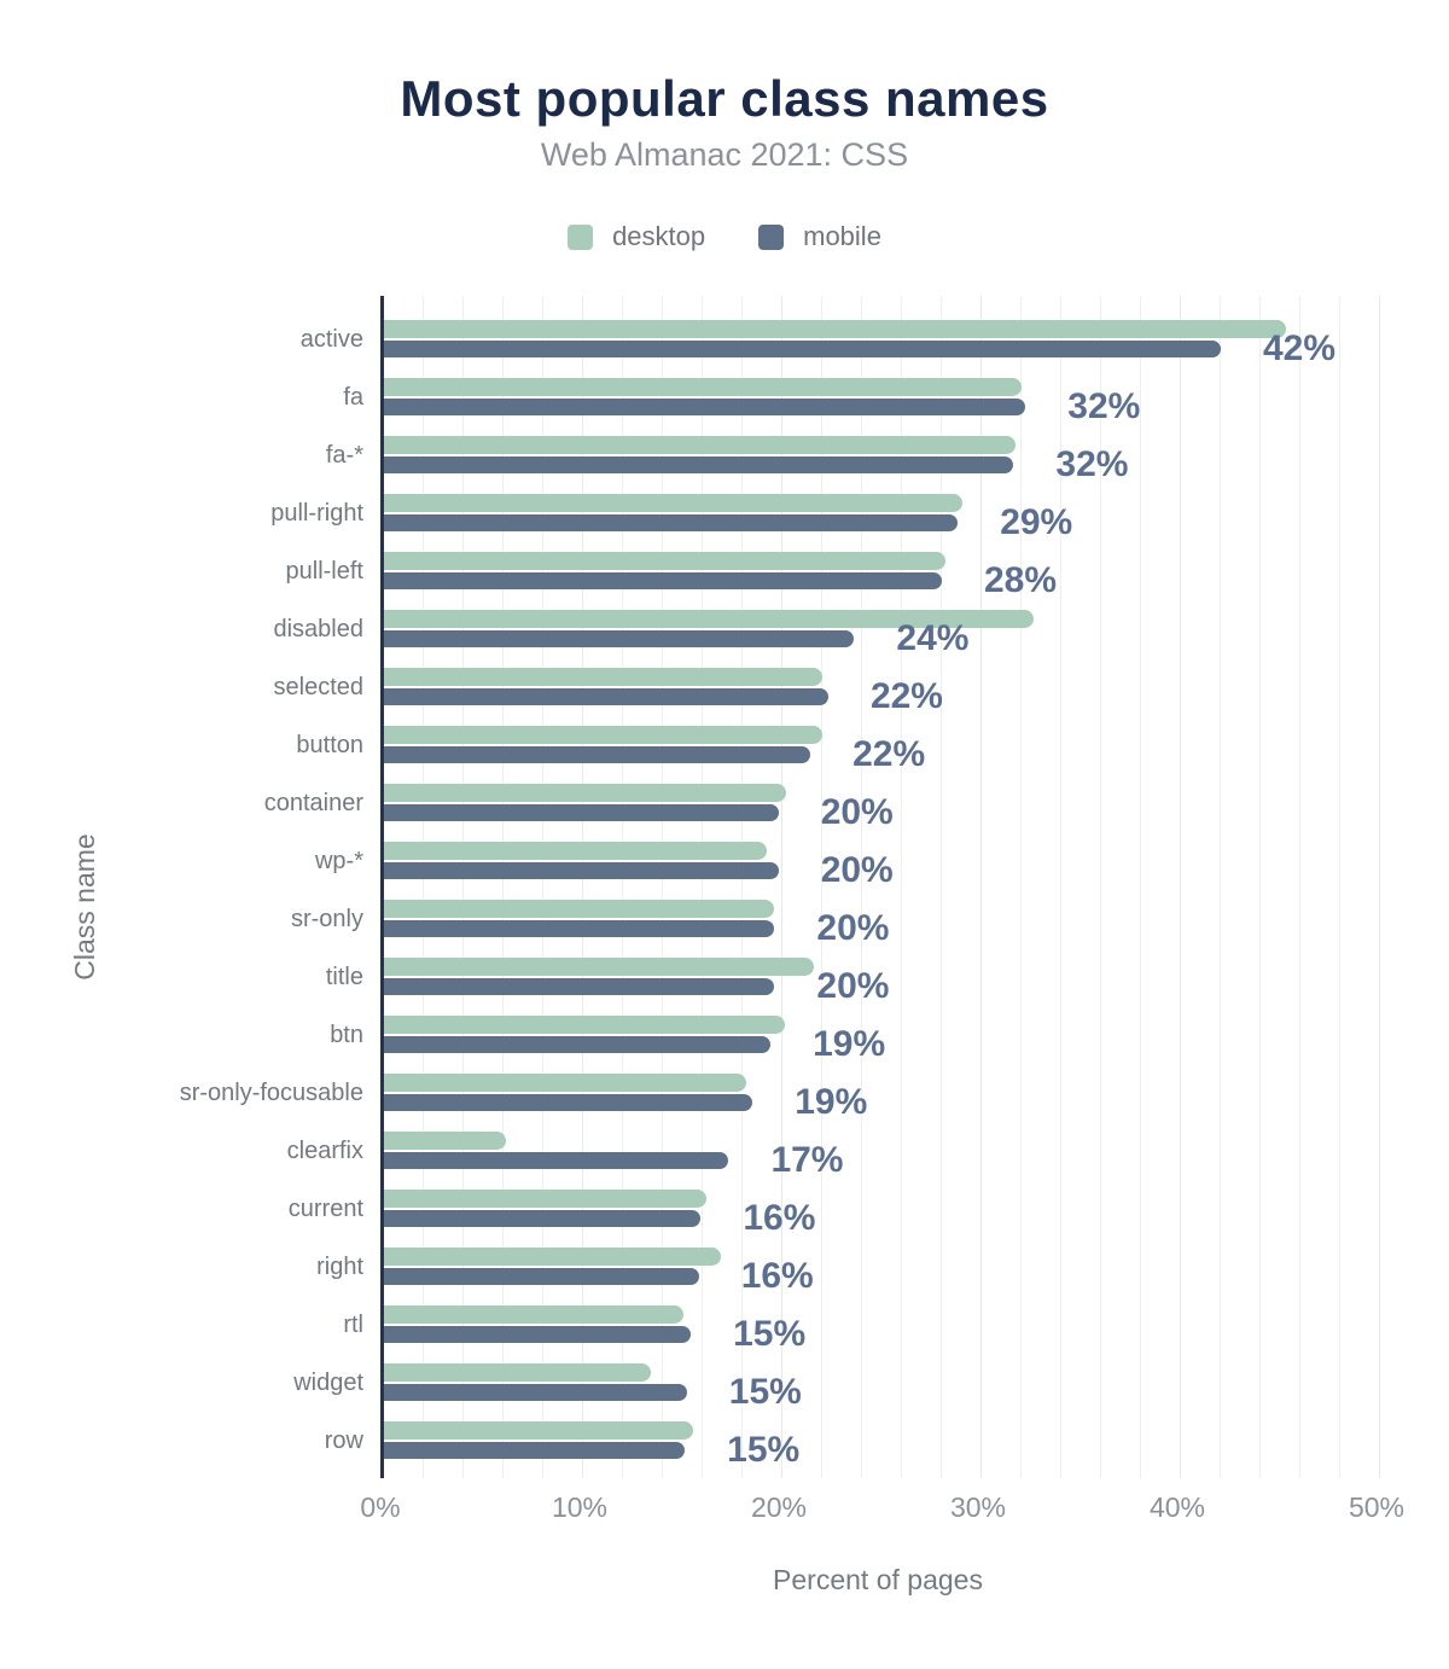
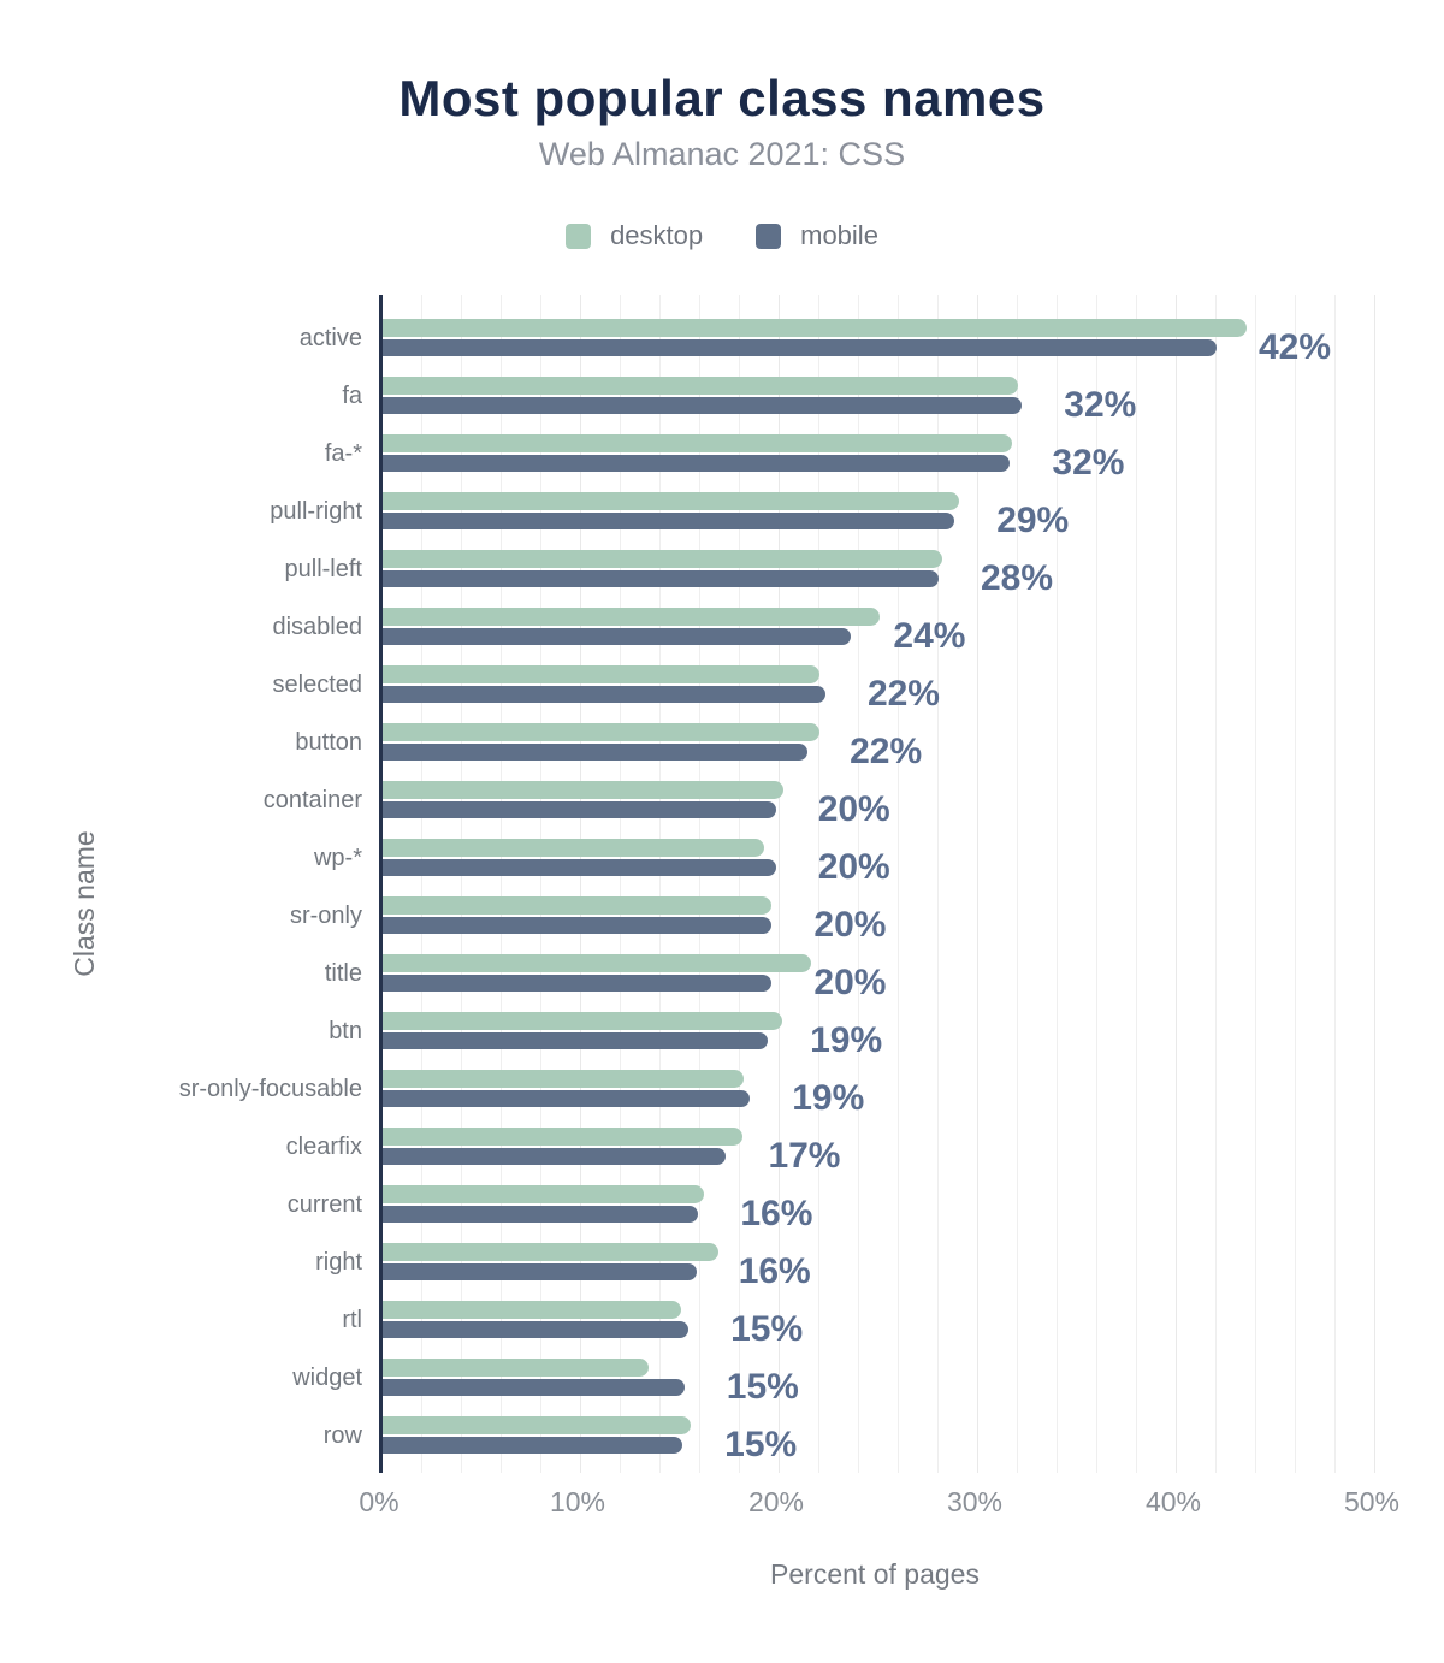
desktop/active: 45.3% -> 43.5%
desktop/disabled: 32.6% -> 25.0%
desktop/clearfix: 6.1% -> 18.1%
